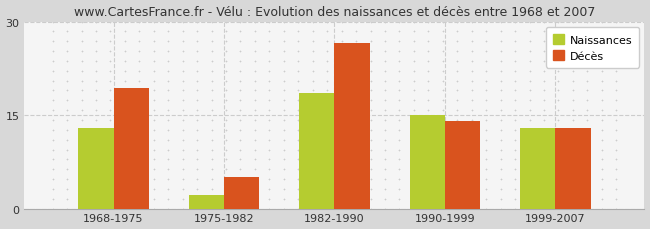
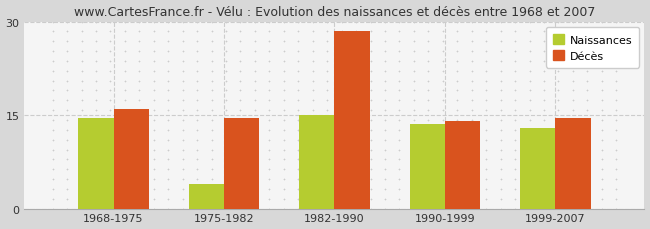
Naissances/1968-1975: 13.0 -> 14.5
Décès/1968-1975: 19.4 -> 16.0
Naissances/1975-1982: 2.2 -> 4.0
Décès/1975-1982: 5.0 -> 14.5
Naissances/1982-1990: 18.6 -> 15.0
Décès/1982-1990: 26.6 -> 28.5
Naissances/1990-1999: 15.0 -> 13.5
Décès/1999-2007: 13.0 -> 14.5
